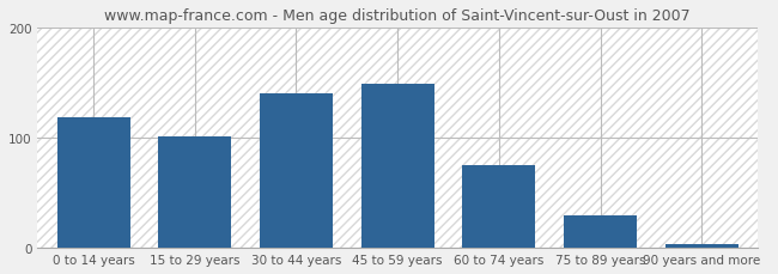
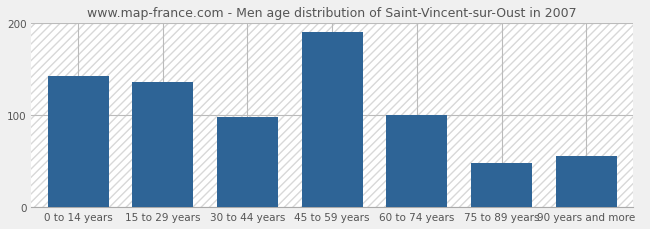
0 to 14 years: 119 -> 142
15 to 29 years: 101 -> 136
30 to 44 years: 140 -> 98
45 to 59 years: 149 -> 190
60 to 74 years: 75 -> 100
75 to 89 years: 30 -> 48
90 years and more: 3 -> 56
